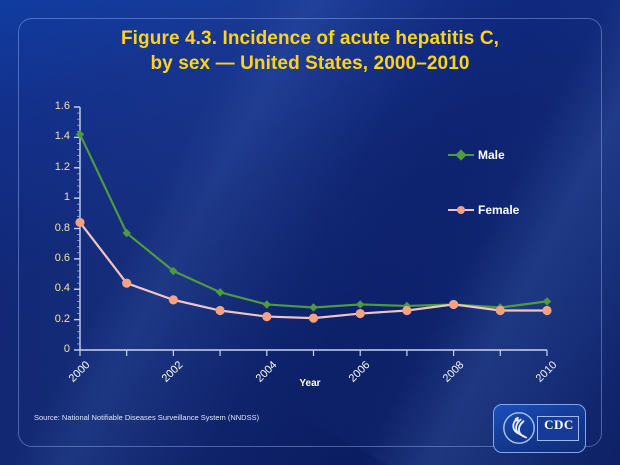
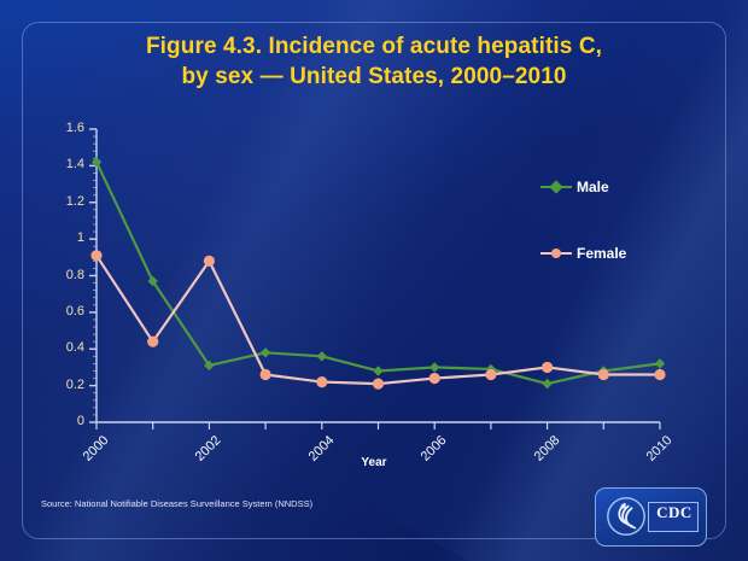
Female/2000: 0.84 -> 0.91
Male/2002: 0.52 -> 0.31
Female/2002: 0.33 -> 0.88
Male/2004: 0.30 -> 0.36
Male/2008: 0.30 -> 0.21
